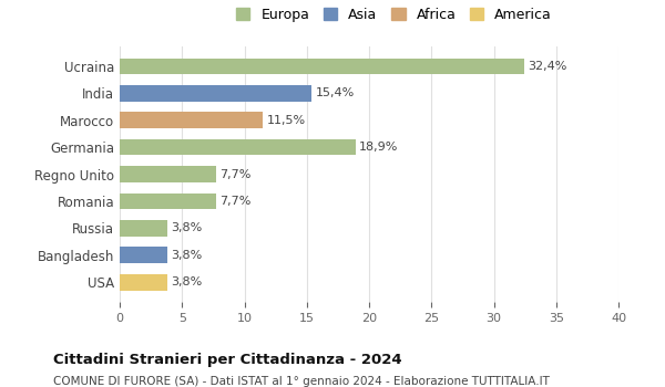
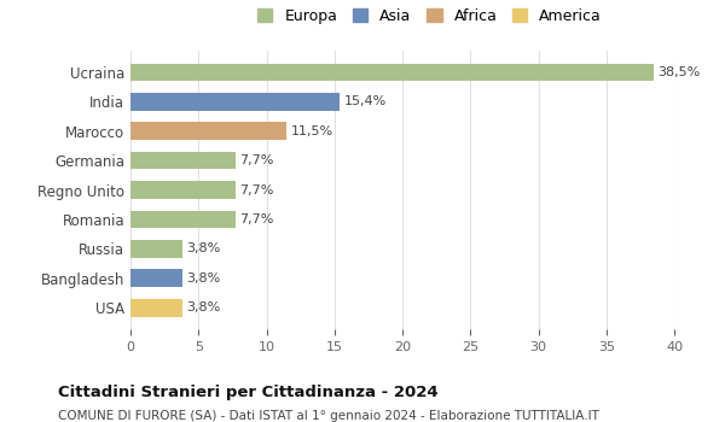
Ucraina: 32,4% -> 38,5%
Germania: 18,9% -> 7,7%
